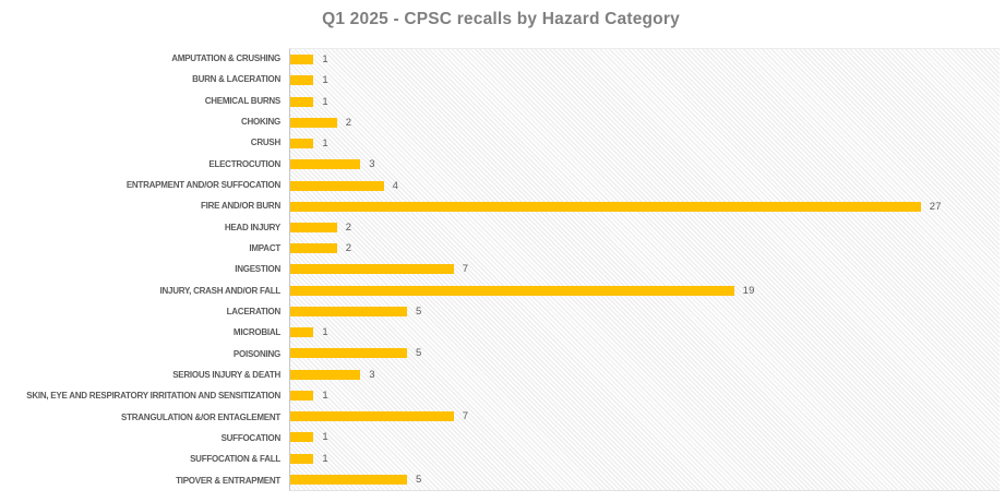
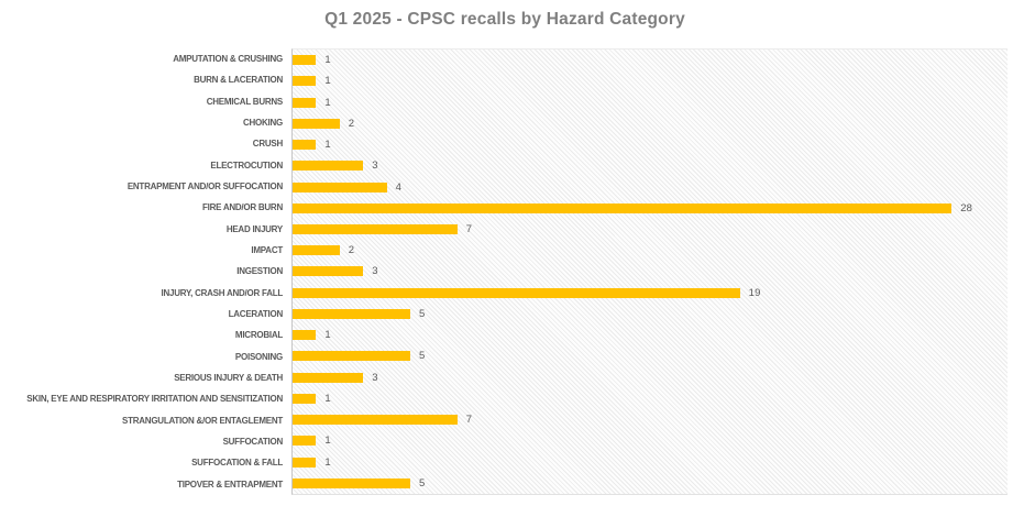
FIRE AND/OR BURN: 27 -> 28
HEAD INJURY: 2 -> 7
INGESTION: 7 -> 3
